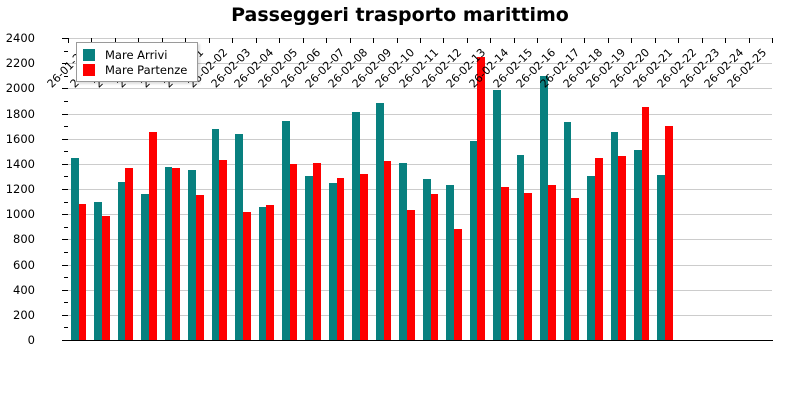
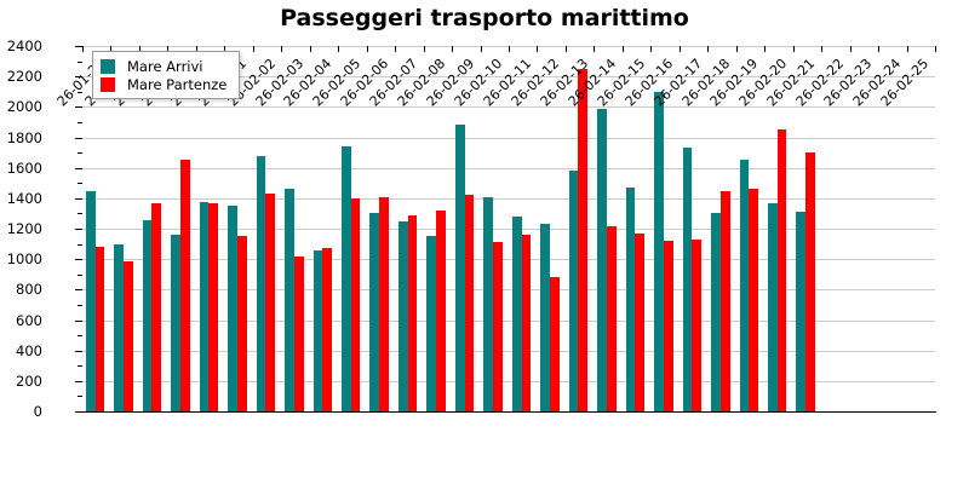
Mare Arrivi/26-02-03: 1640 -> 1460
Mare Arrivi/26-02-08: 1810 -> 1150
Mare Partenze/26-02-10: 1030 -> 1120
Mare Partenze/26-02-16: 1230 -> 1120
Mare Arrivi/26-02-20: 1510 -> 1360
